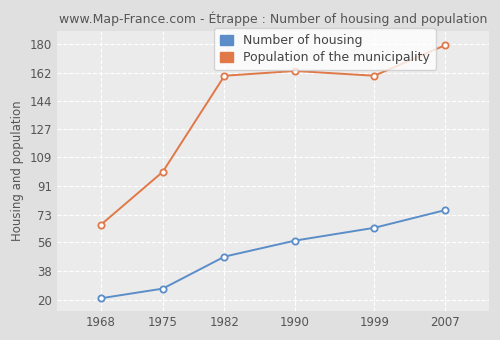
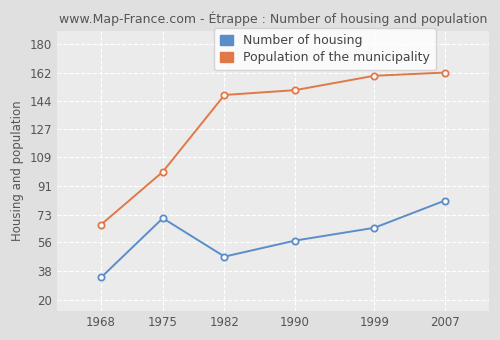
Number of housing/1968: 21 -> 34
Number of housing/1975: 27 -> 71
Population of the municipality/1982: 160 -> 148
Population of the municipality/1990: 163 -> 151
Number of housing/2007: 76 -> 82
Population of the municipality/2007: 179 -> 162
